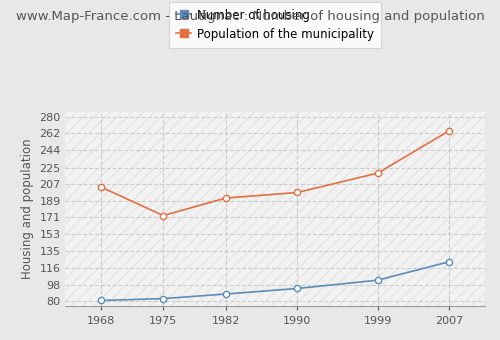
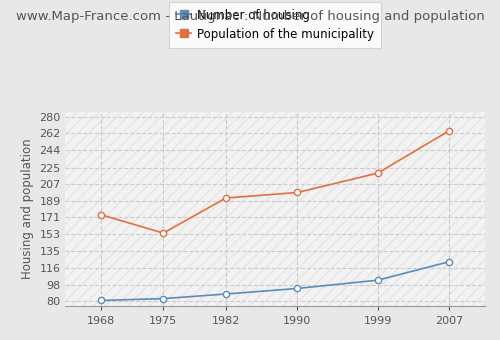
Population of the municipality/1968: 204 -> 174
Population of the municipality/1975: 173 -> 154
